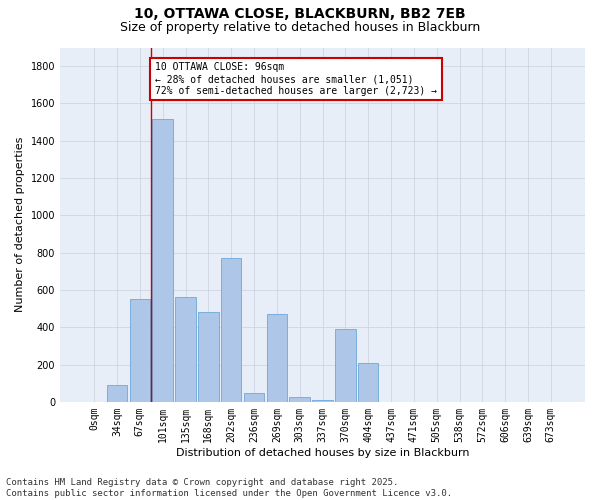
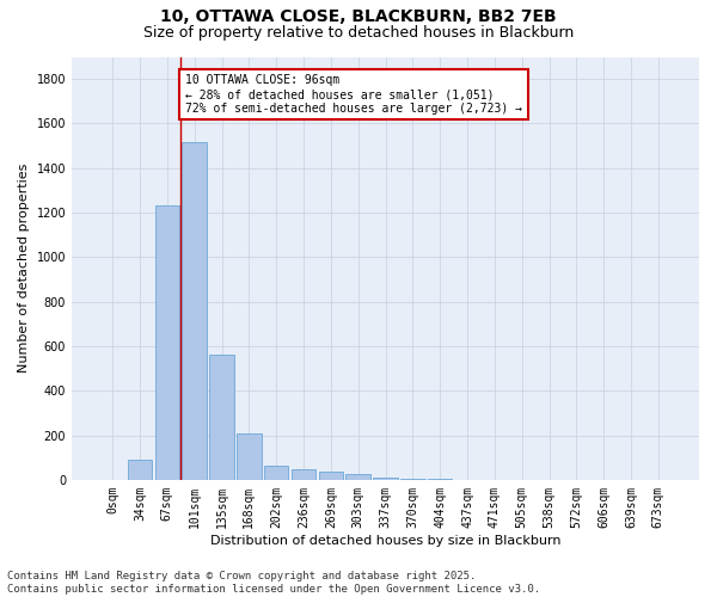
67sqm: 550 -> 1240
168sqm: 480 -> 210
202sqm: 770 -> 60
269sqm: 470 -> 40
370sqm: 390 -> 0
404sqm: 210 -> 0
